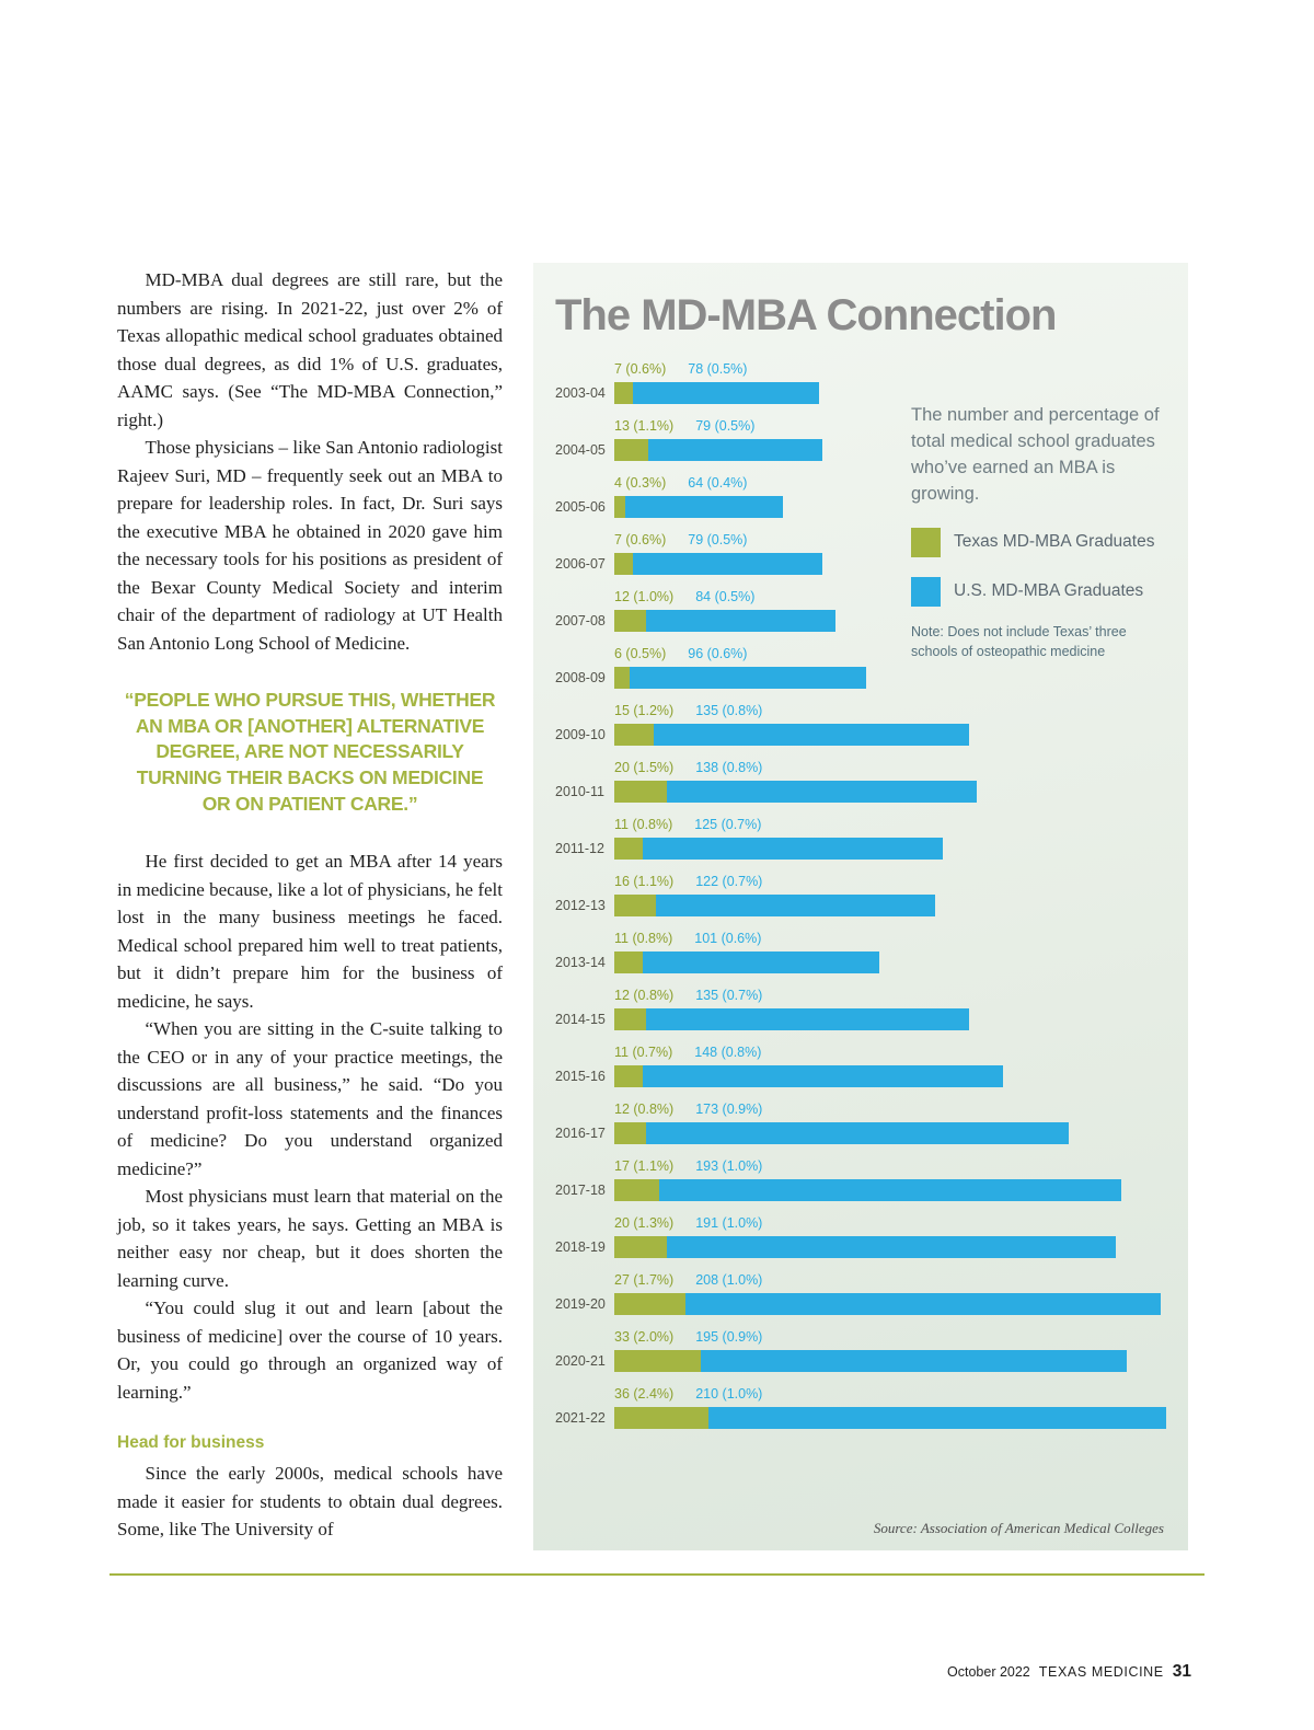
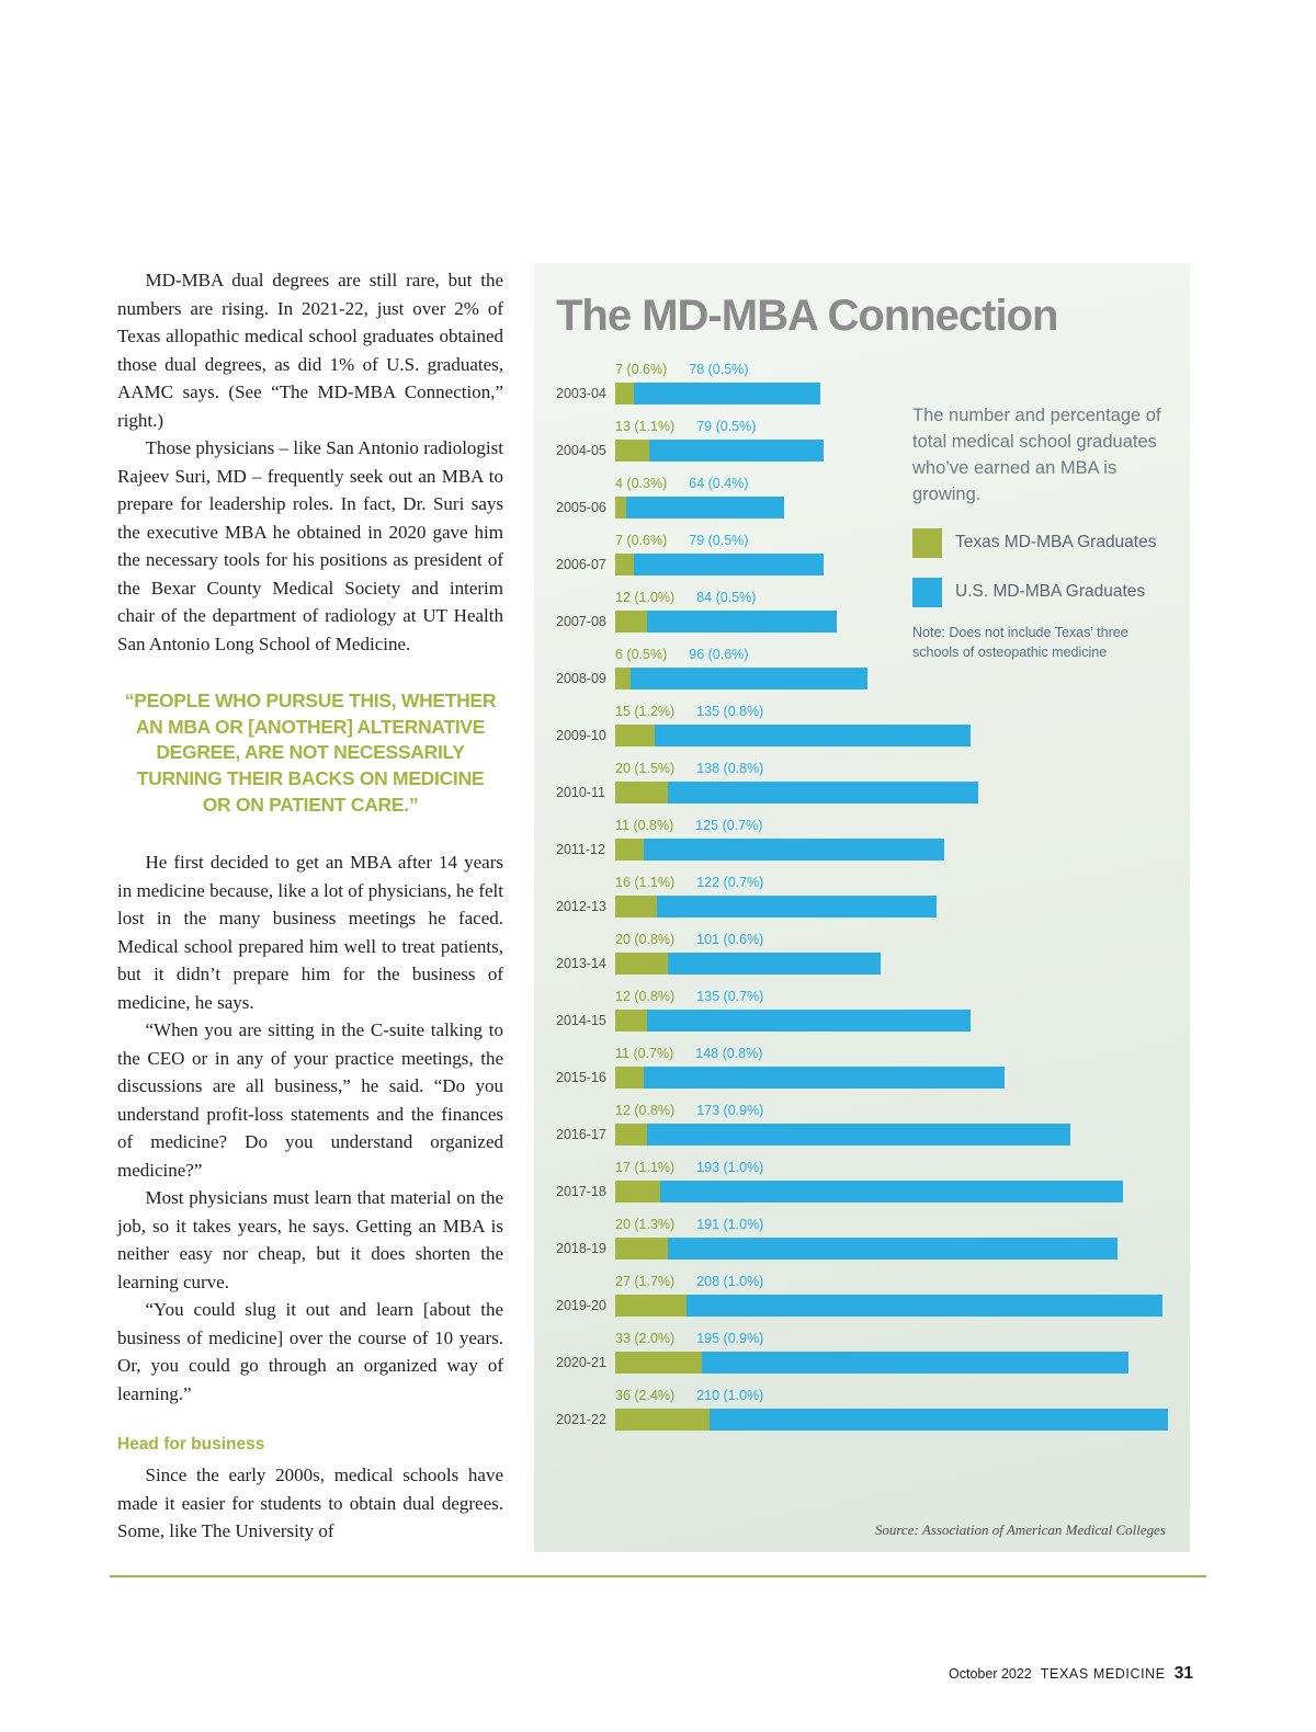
Texas MD-MBA Graduates/2013-14: 11 -> 20
